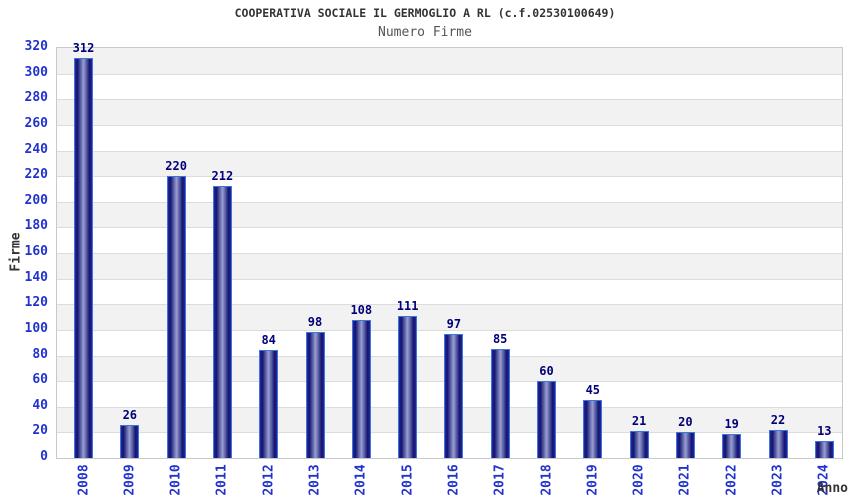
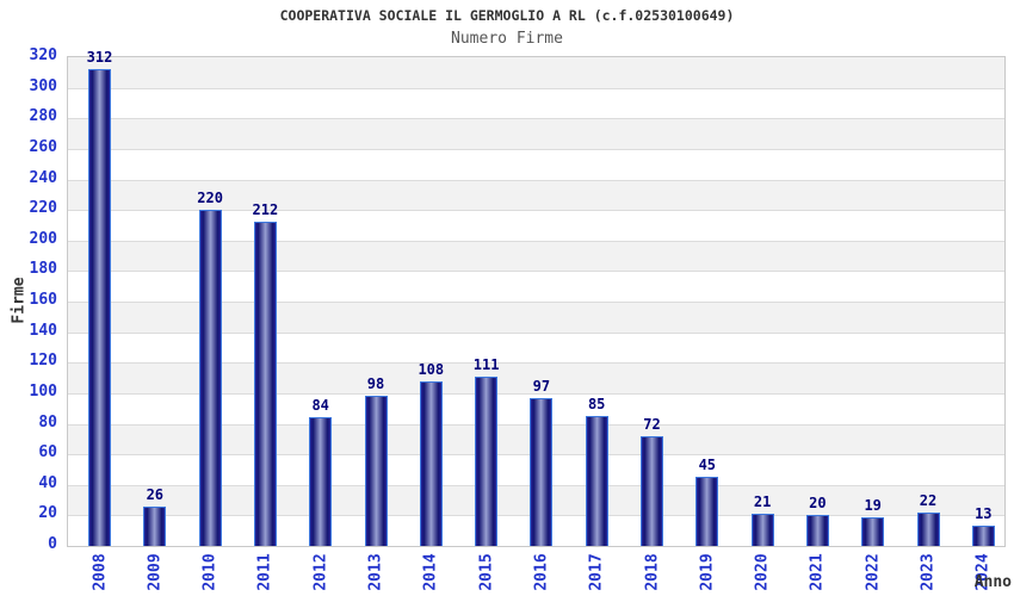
2018: 60 -> 72
